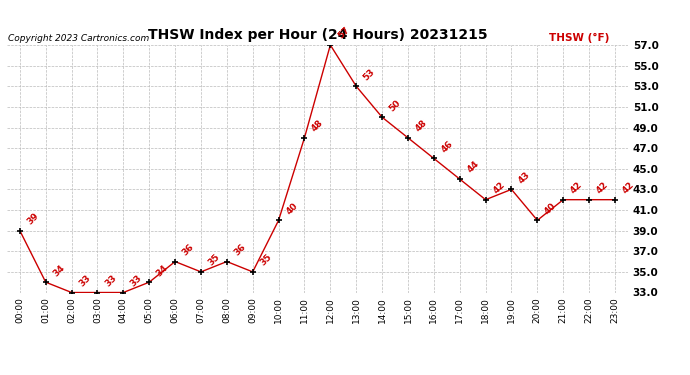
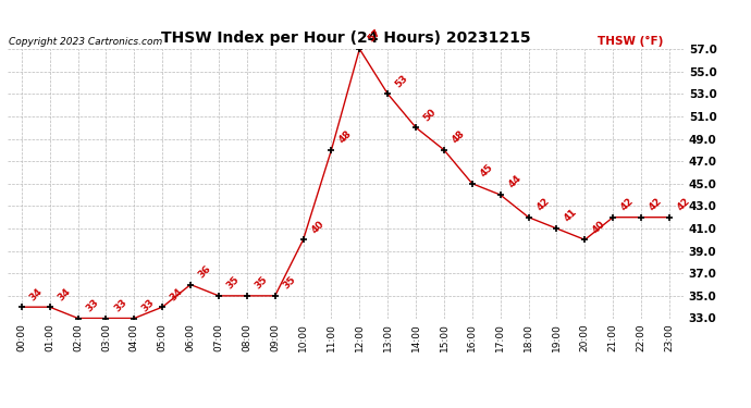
00:00: 39 -> 34
08:00: 36 -> 35
16:00: 46 -> 45
19:00: 43 -> 41
